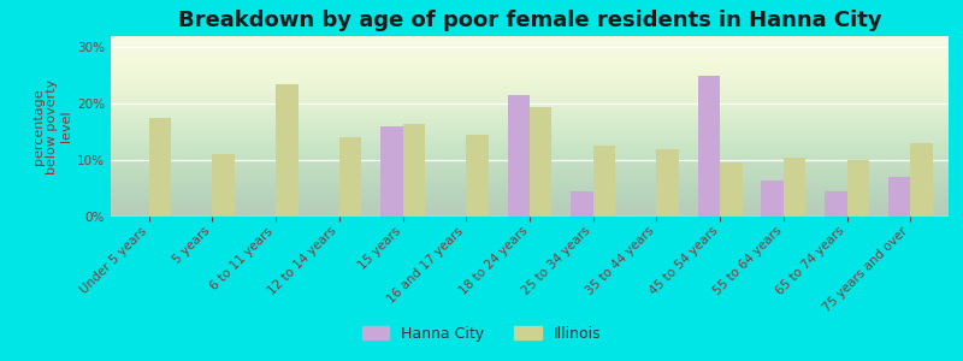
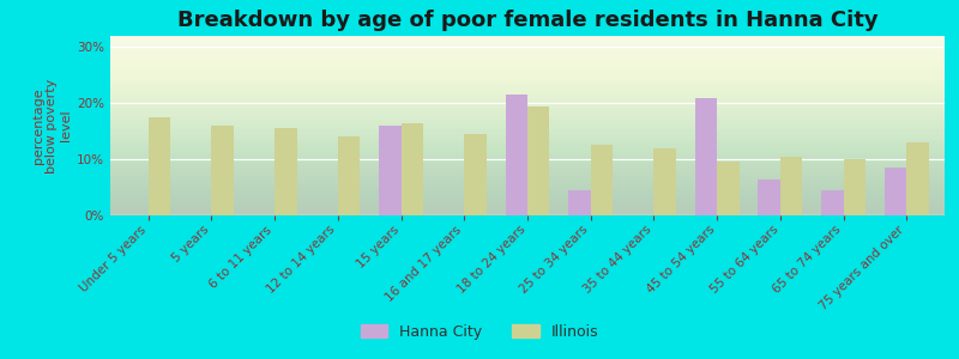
Illinois/5 years: 11.0% -> 16.0%
Illinois/6 to 11 years: 23.5% -> 15.5%
Hanna City/45 to 54 years: 25.0% -> 21.0%
Hanna City/75 years and over: 7.0% -> 8.5%
